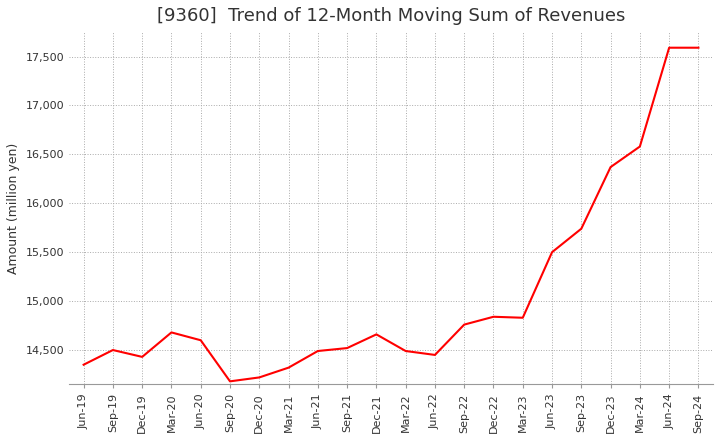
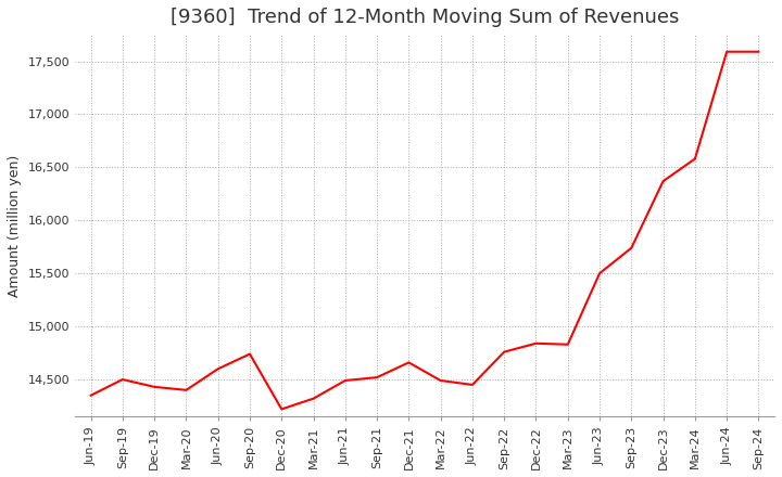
Mar-20: 14,680 -> 14,400
Sep-20: 14,180 -> 14,740
